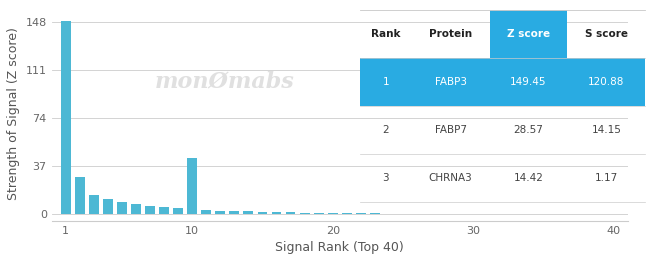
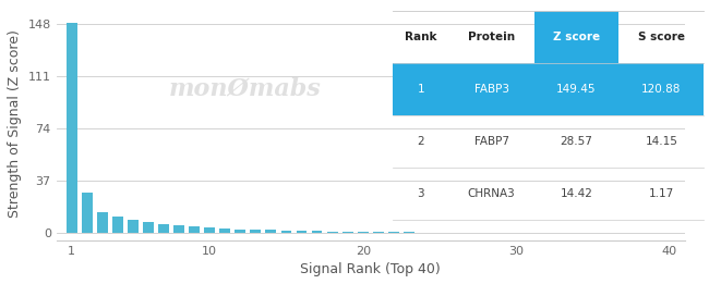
10: 43 -> 4
